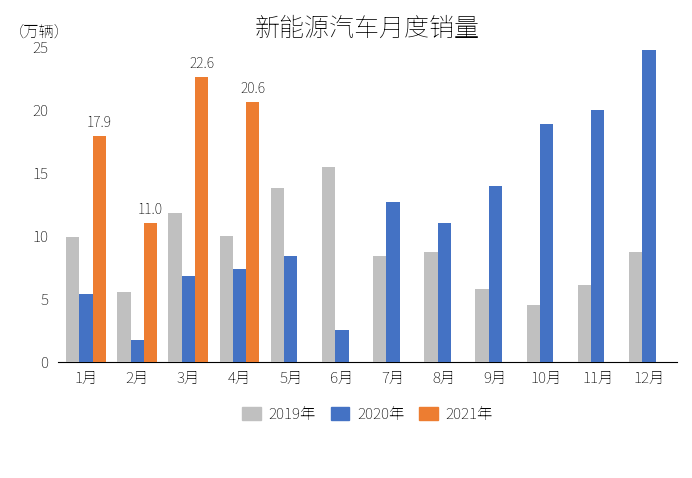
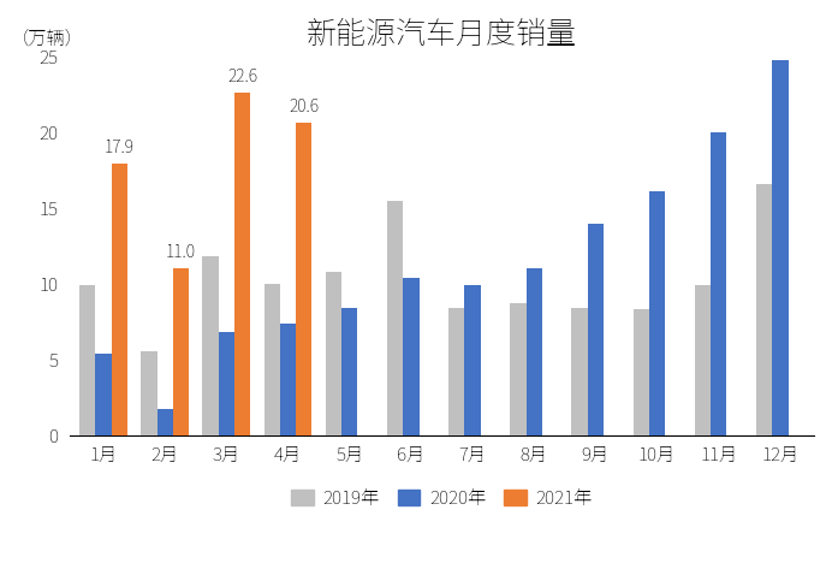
2019年/5月: 13.8 -> 10.8
2020年/6月: 2.5 -> 10.4
2020年/7月: 12.7 -> 9.9
2019年/9月: 5.8 -> 8.4
2019年/10月: 4.5 -> 8.3
2020年/10月: 18.9 -> 16.1
2019年/11月: 6.1 -> 9.9
2019年/12月: 8.7 -> 16.6
